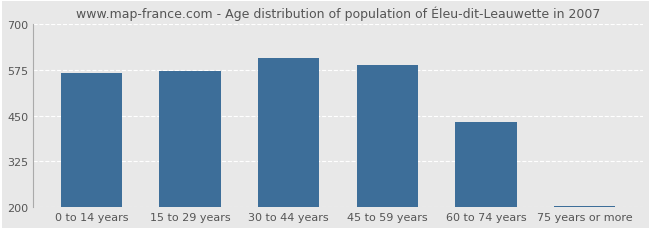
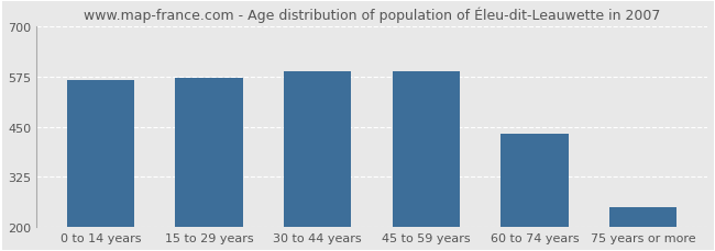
30 to 44 years: 608 -> 590
75 years or more: 202 -> 250
